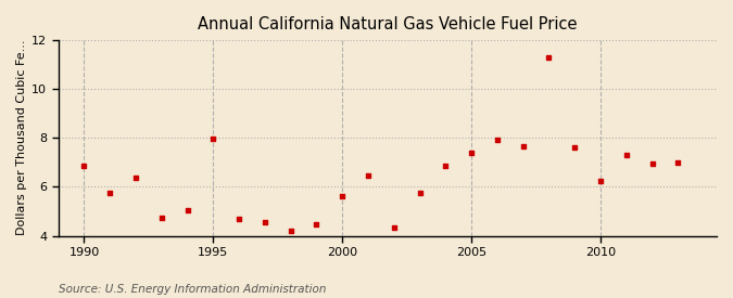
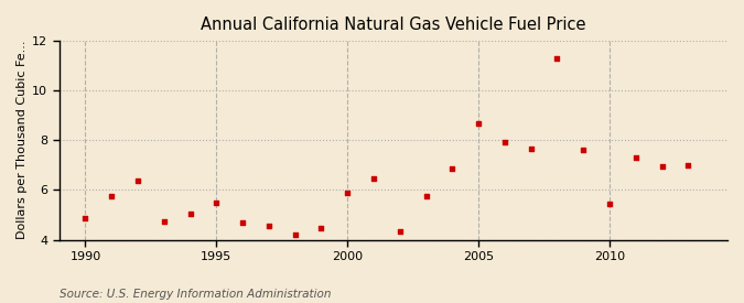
1990: 6.85 -> 4.85
1995: 7.95 -> 5.48
2000: 5.60 -> 5.90
2005: 7.40 -> 8.65
2010: 6.25 -> 5.45
